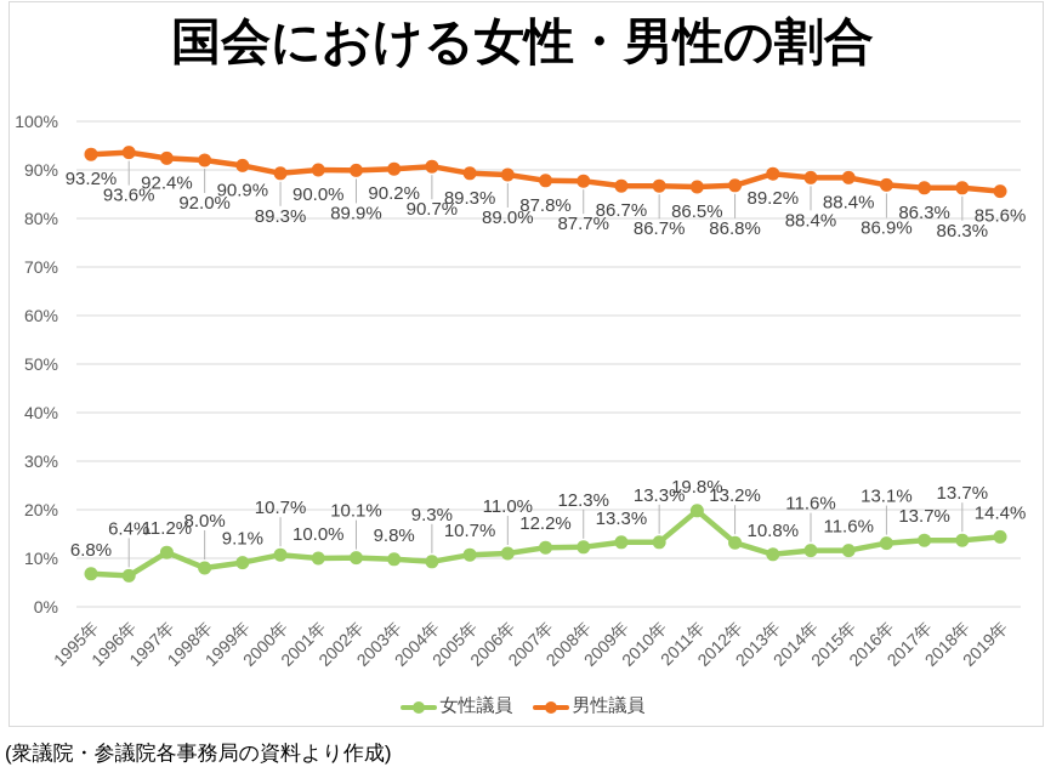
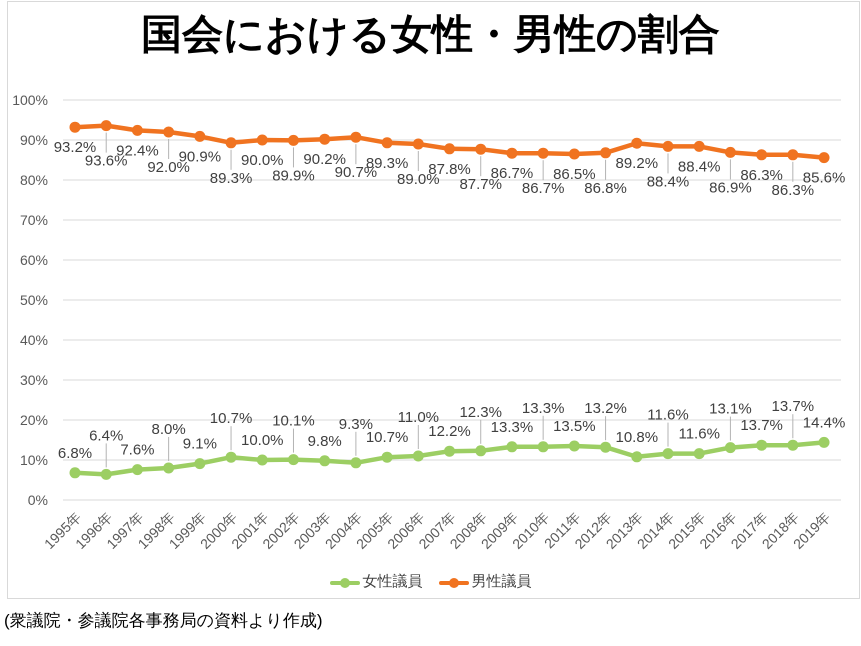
女性議員/1997年: 11.2% -> 7.6%
女性議員/2011年: 19.8% -> 13.5%
